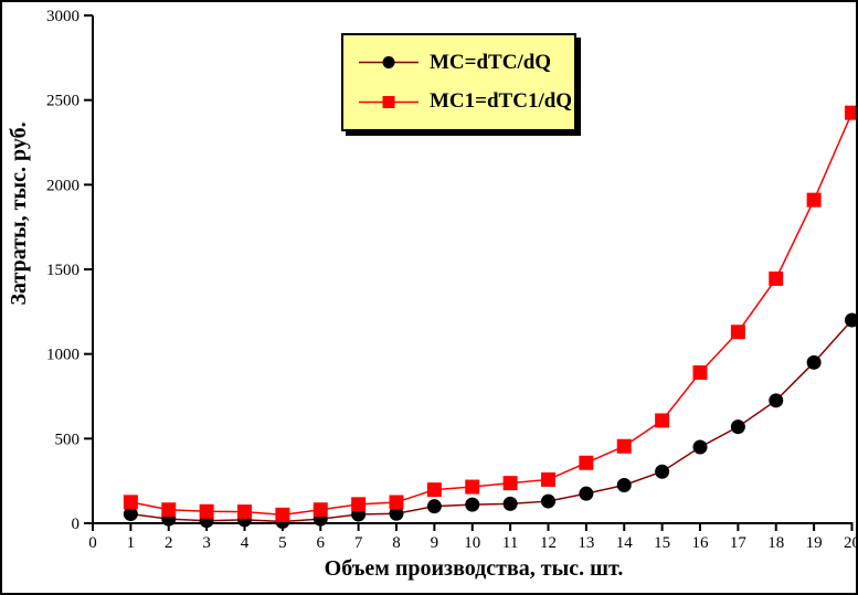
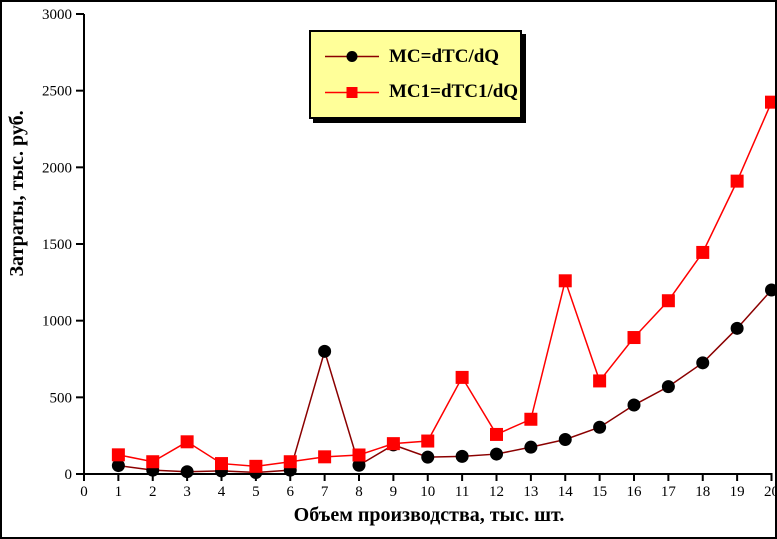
MC1=dTC1/dQ/3: 70 -> 210
MC=dTC/dQ/7: 50 -> 800
MC=dTC/dQ/9: 100 -> 190
MC1=dTC1/dQ/11: 240 -> 630
MC1=dTC1/dQ/14: 460 -> 1260
